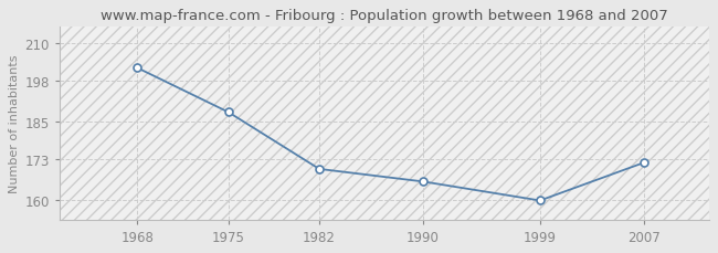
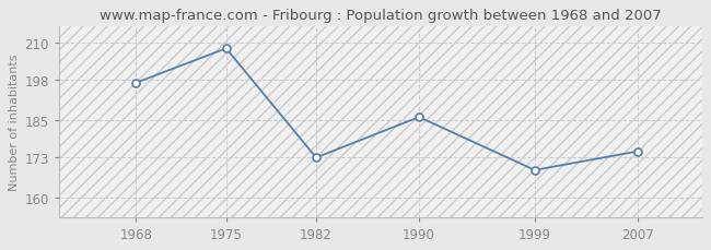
1968: 202 -> 197
1975: 188 -> 208
1982: 170 -> 173
1990: 166 -> 186
1999: 160 -> 169
2007: 172 -> 175
